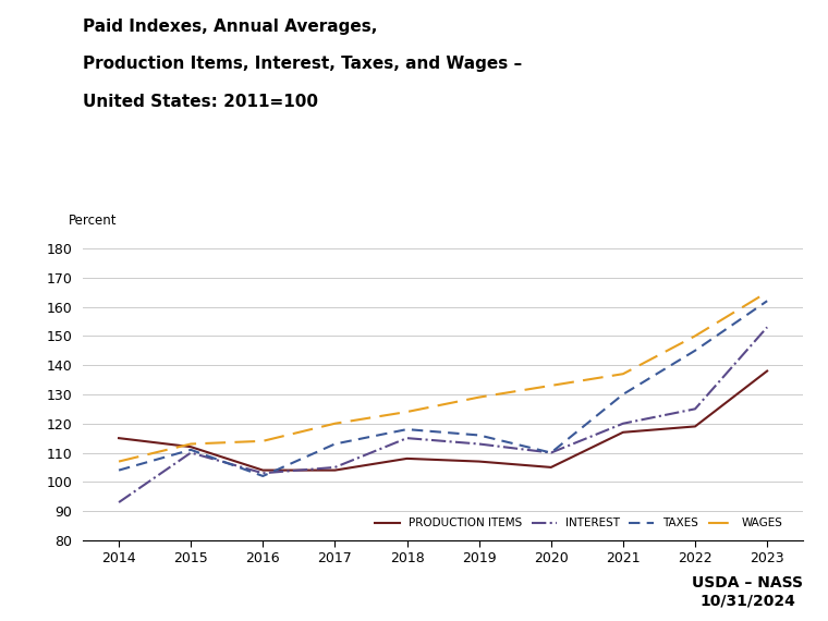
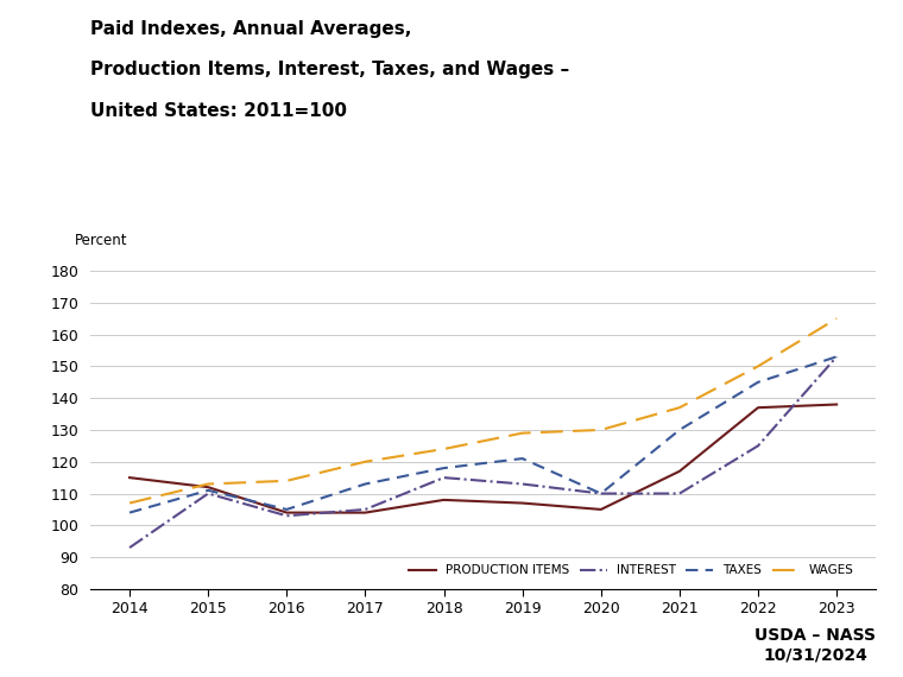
TAXES/2016: 102 -> 105
TAXES/2019: 116 -> 121
WAGES/2020: 133 -> 130
INTEREST/2021: 120 -> 110
PRODUCTION ITEMS/2022: 119 -> 137
TAXES/2023: 162 -> 153
